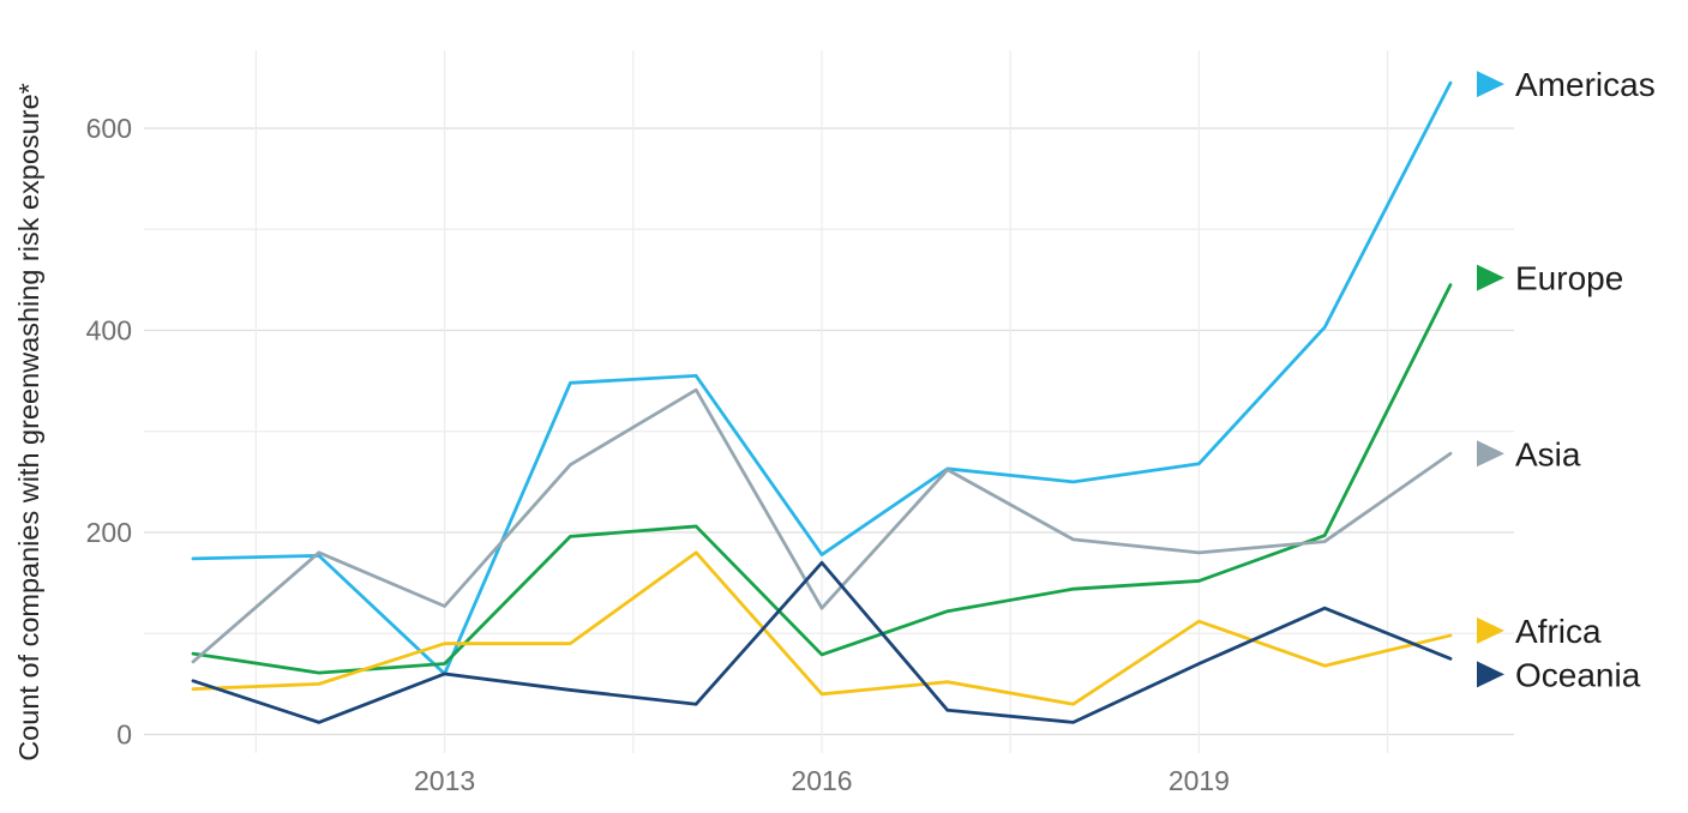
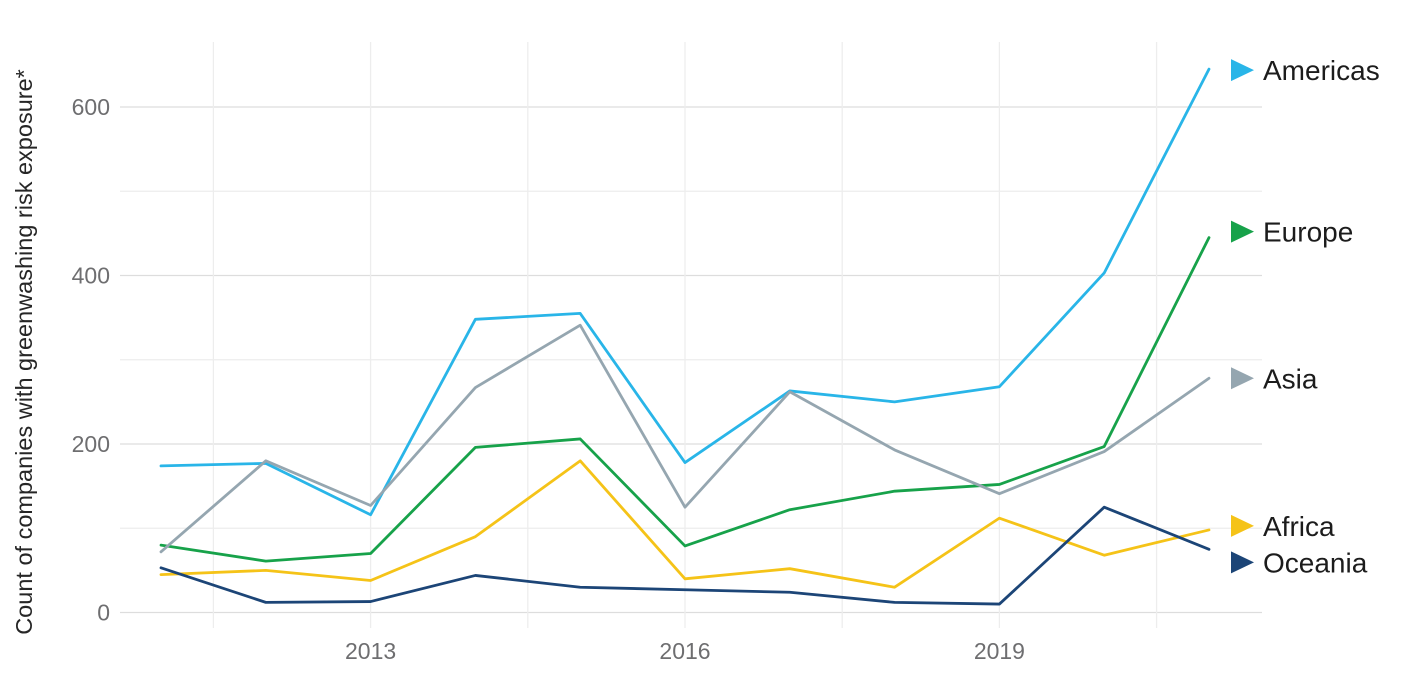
Americas/2013: 60 -> 120
Africa/2013: 90 -> 40
Oceania/2013: 60 -> 10
Oceania/2016: 170 -> 30
Asia/2019: 180 -> 140
Oceania/2019: 70 -> 10
